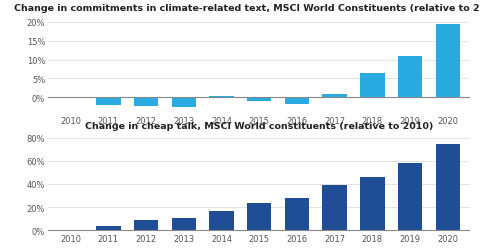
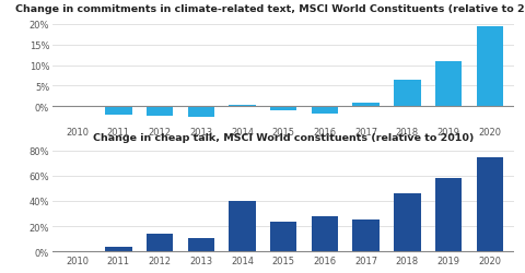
2012: 8% -> 14%
2014: 17% -> 40%
2017: 39% -> 25%
